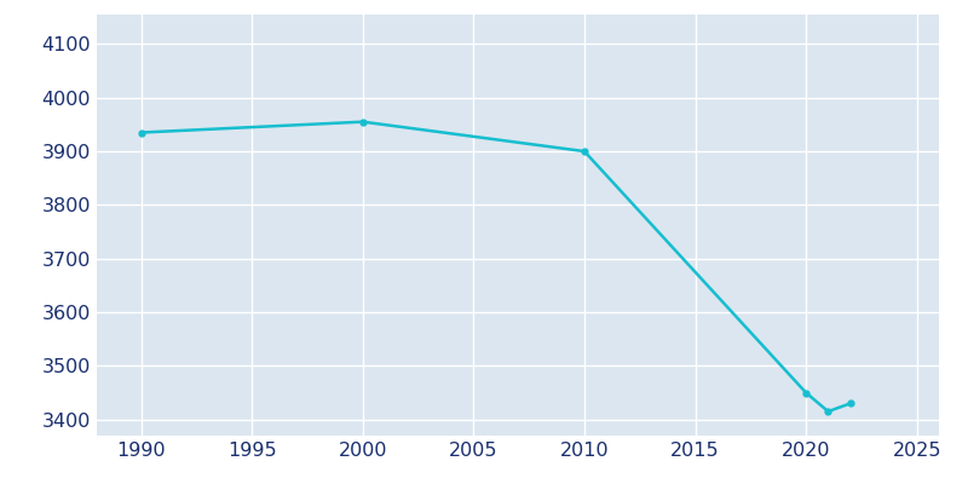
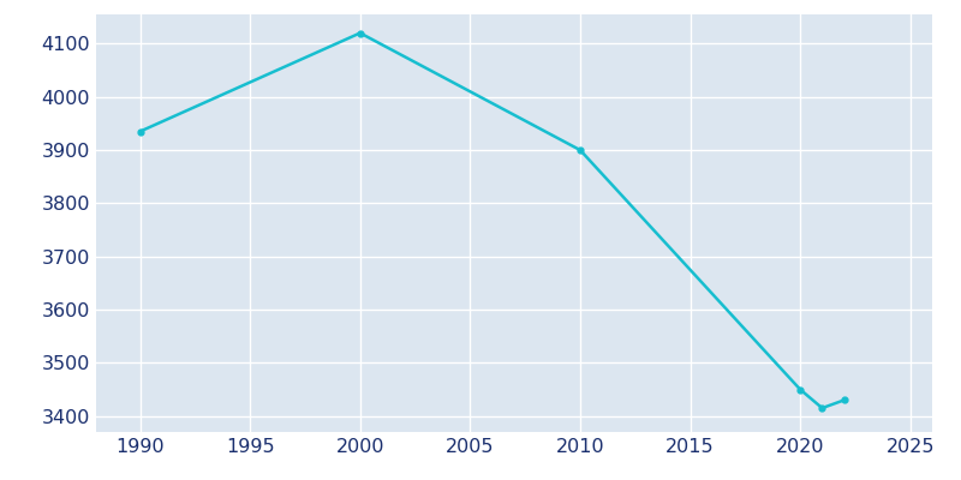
2000: 3955 -> 4120
